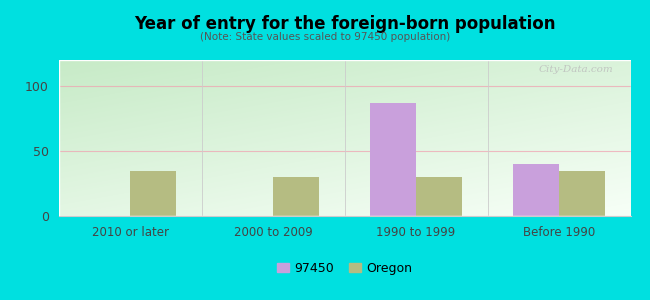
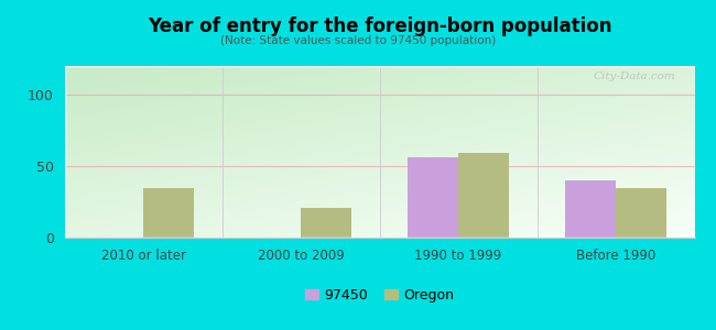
Oregon/2000 to 2009: 30 -> 21
97450/1990 to 1999: 87 -> 56
Oregon/1990 to 1999: 30 -> 59
